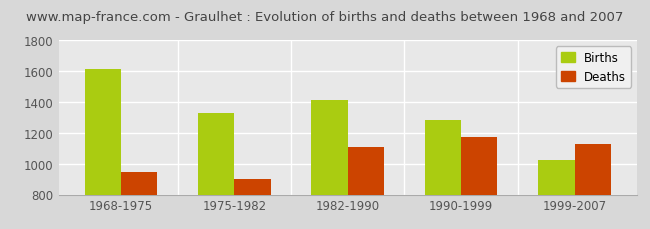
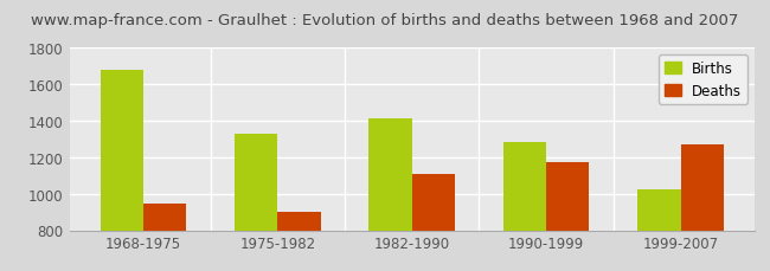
Births/1968-1975: 1620 -> 1680
Deaths/1999-2007: 1130 -> 1270
